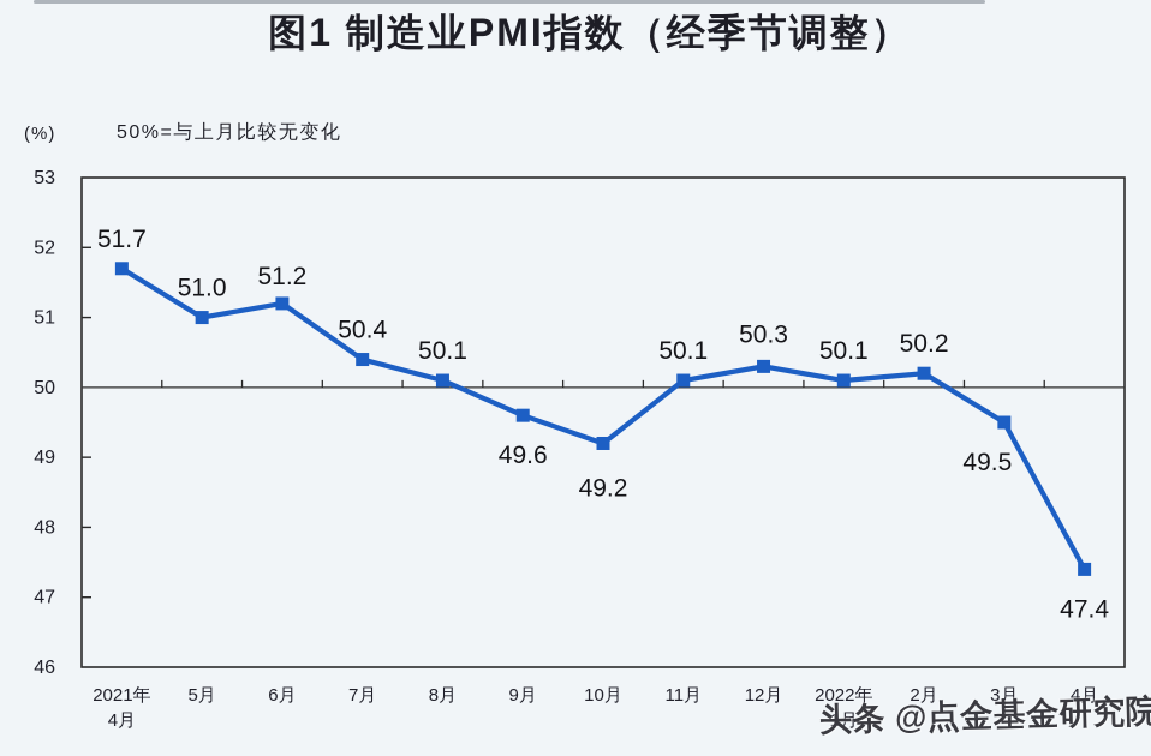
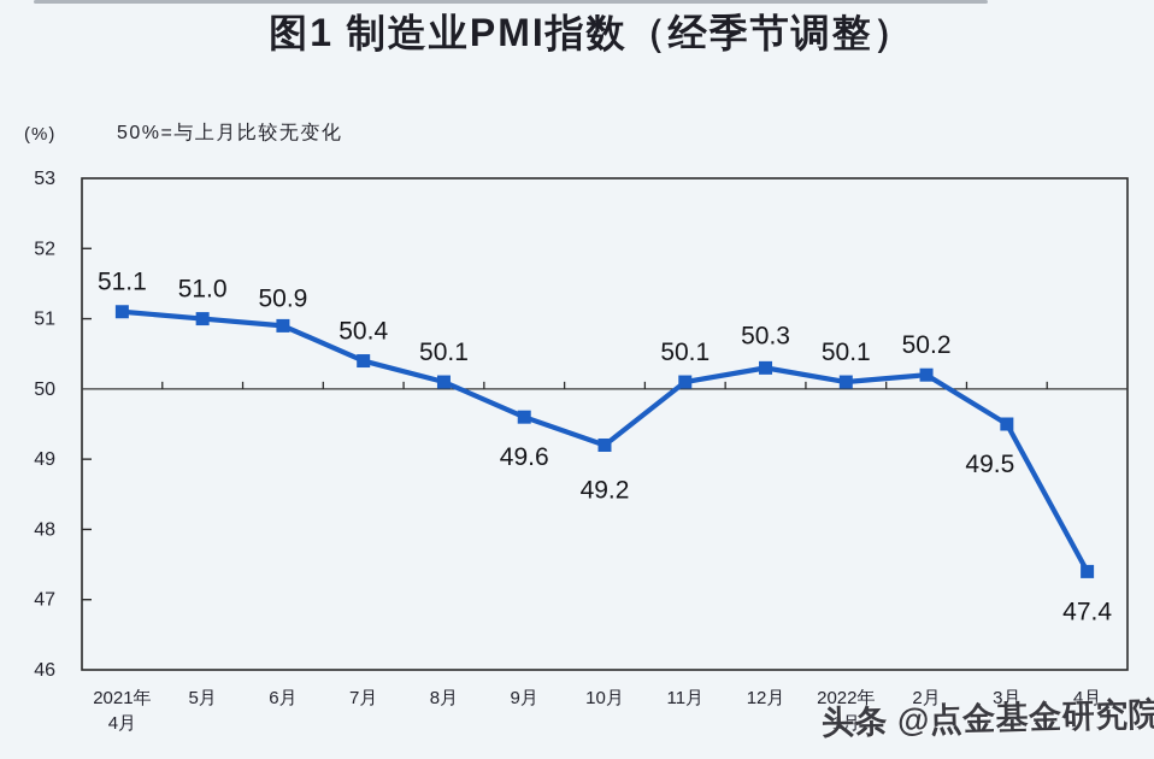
2021年 4月: 51.7 -> 51.1
6月: 51.2 -> 50.9
